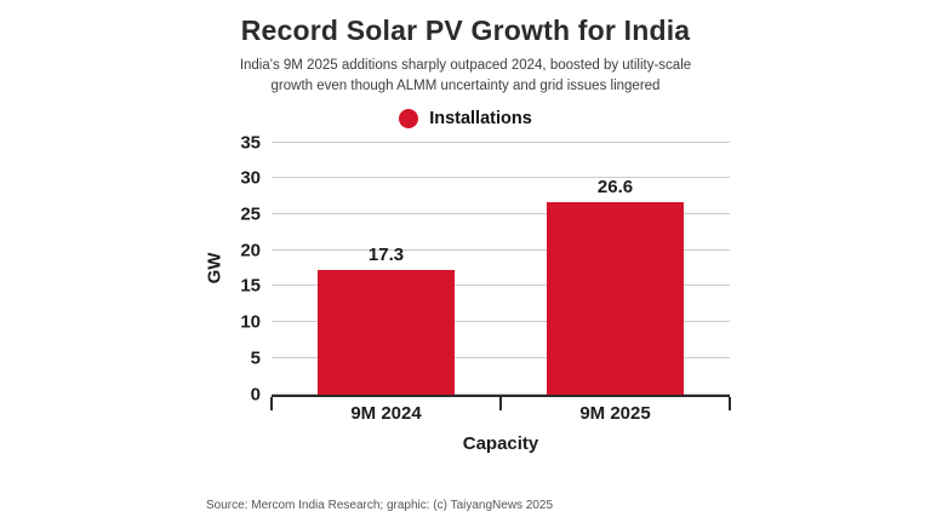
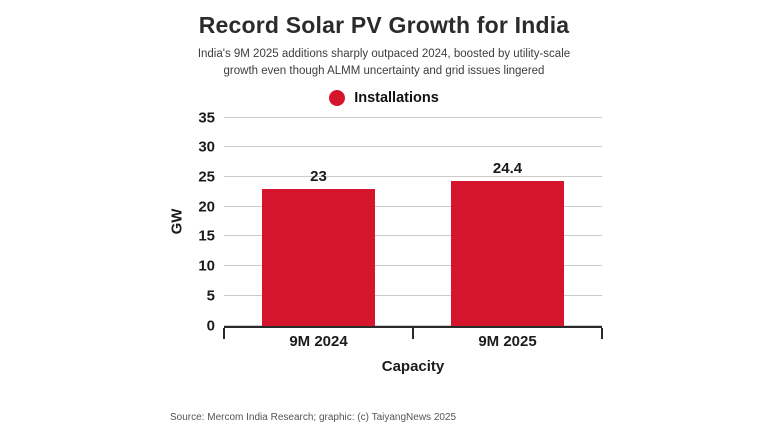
9M 2024: 17.3 -> 23
9M 2025: 26.6 -> 24.4
